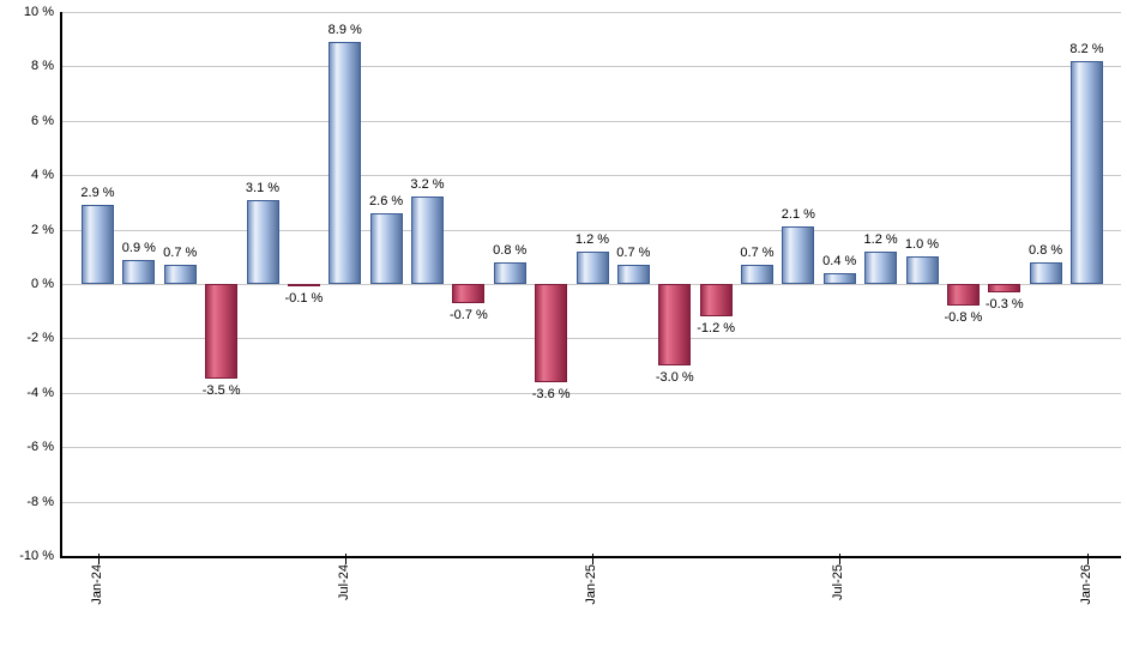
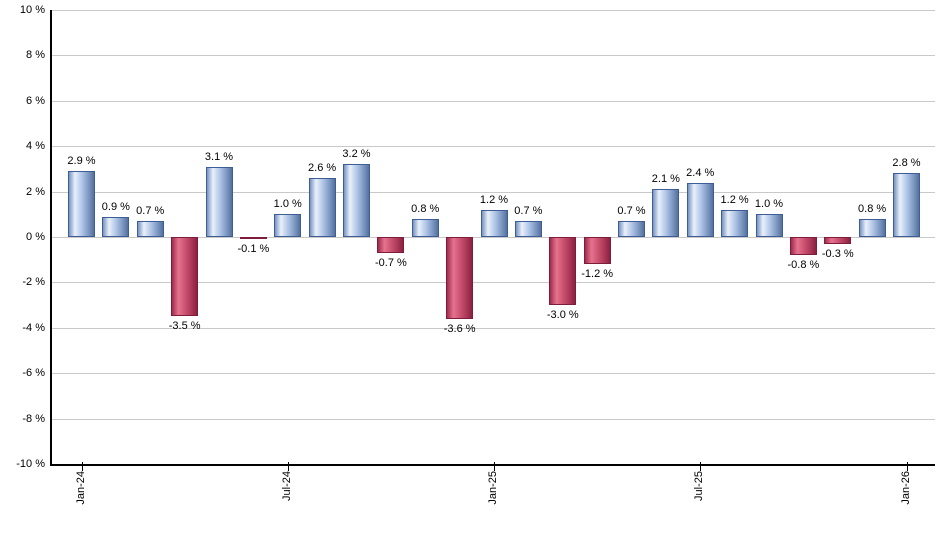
Jul-24: 8.9 -> 1.0
Jul-25: 0.4 -> 2.4
Jan-26: 8.2 -> 2.8
